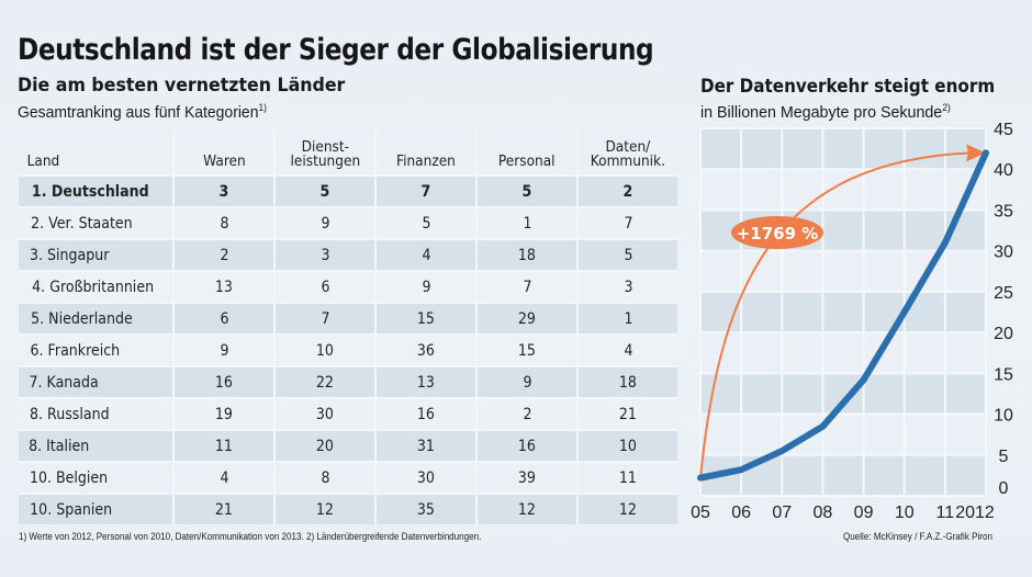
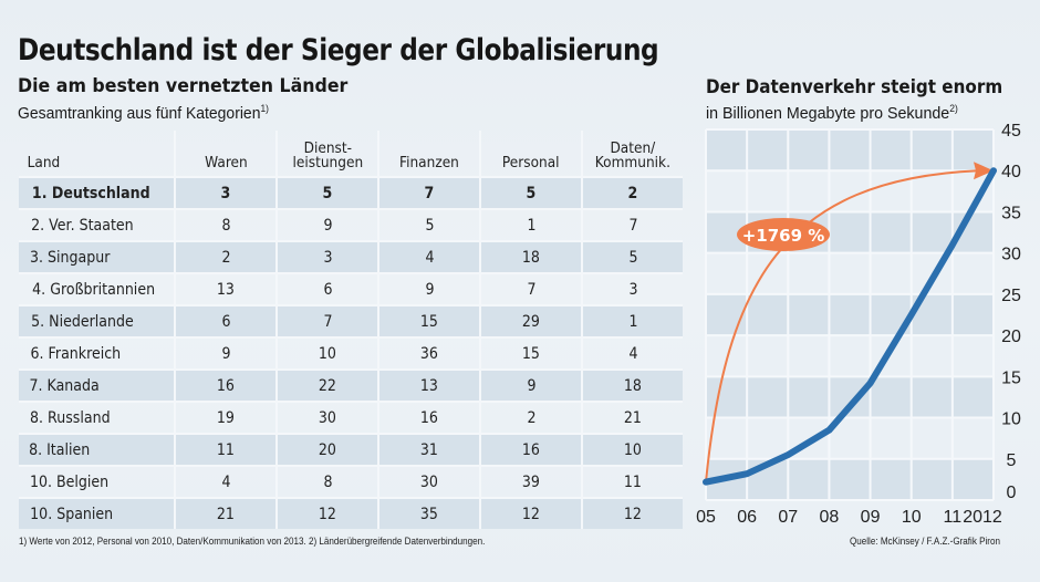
2012: 42 -> 40
